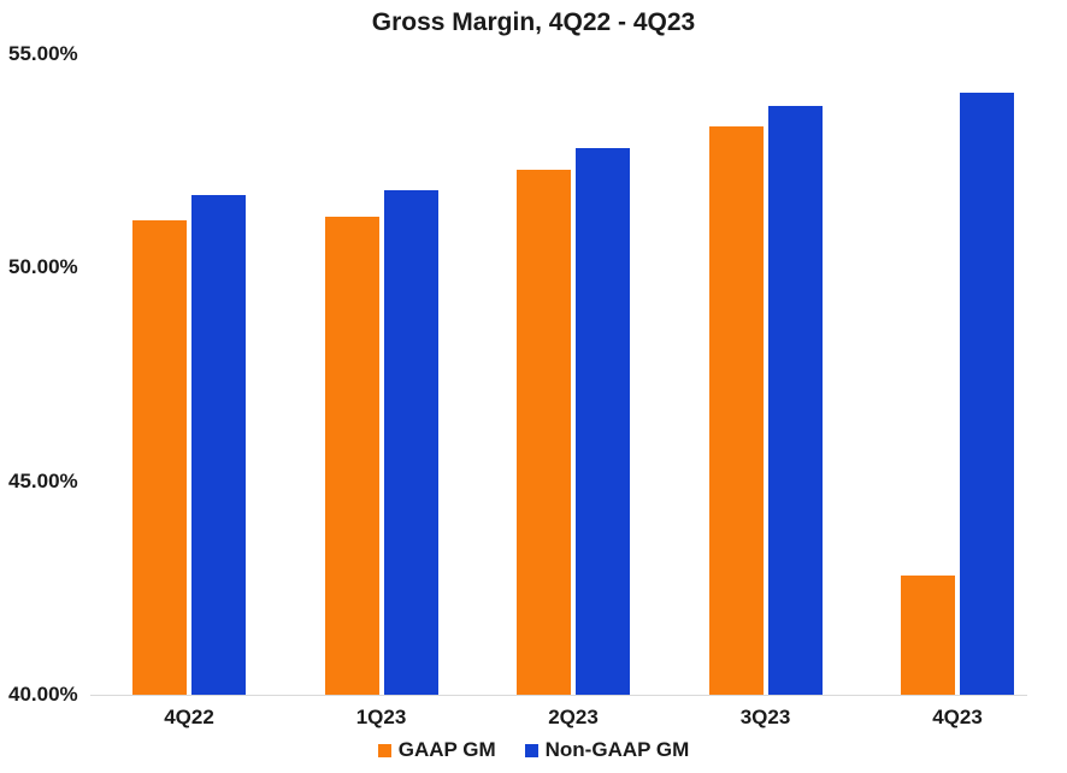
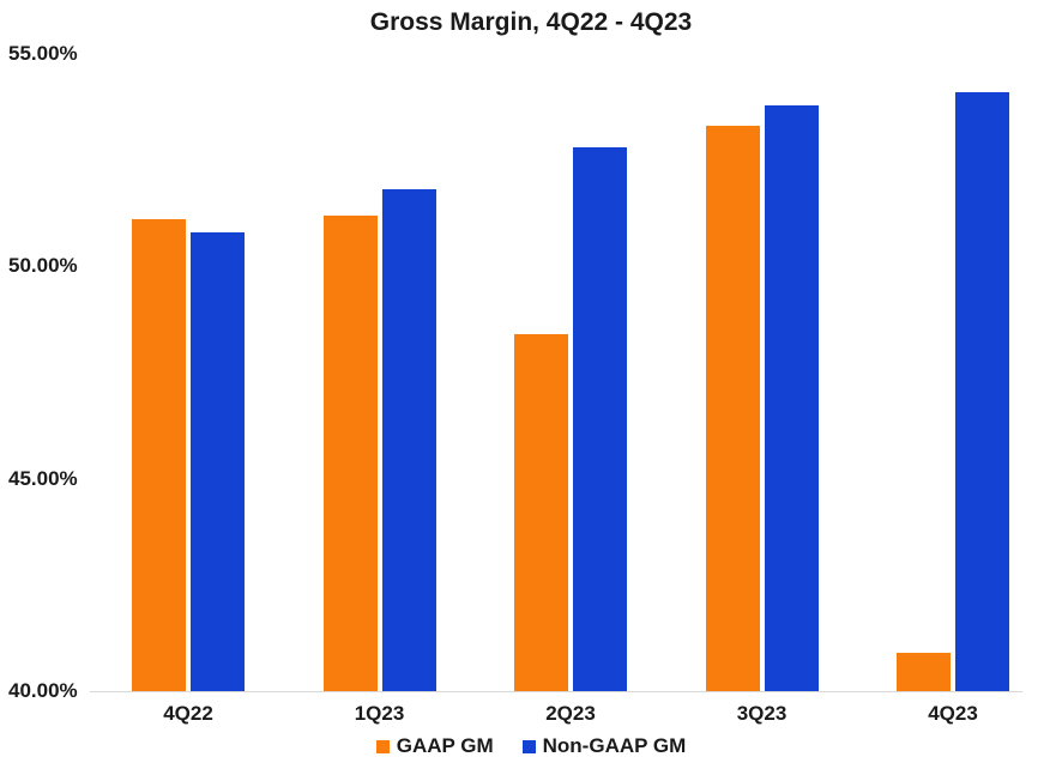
Non-GAAP GM/4Q22: 51.7% -> 50.8%
GAAP GM/2Q23: 52.3% -> 48.4%
GAAP GM/4Q23: 42.8% -> 40.9%
